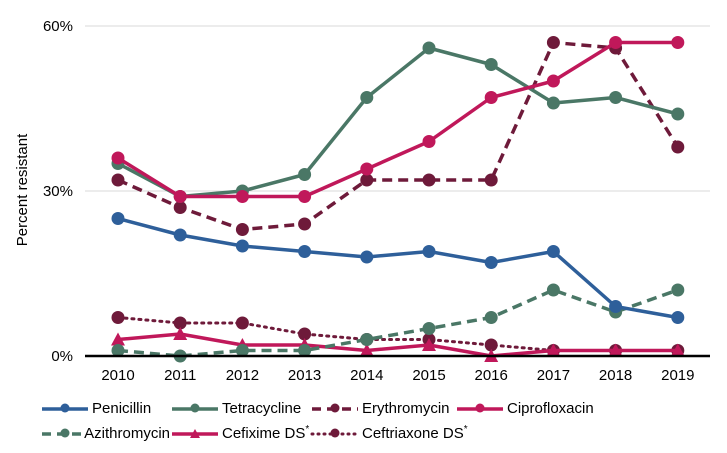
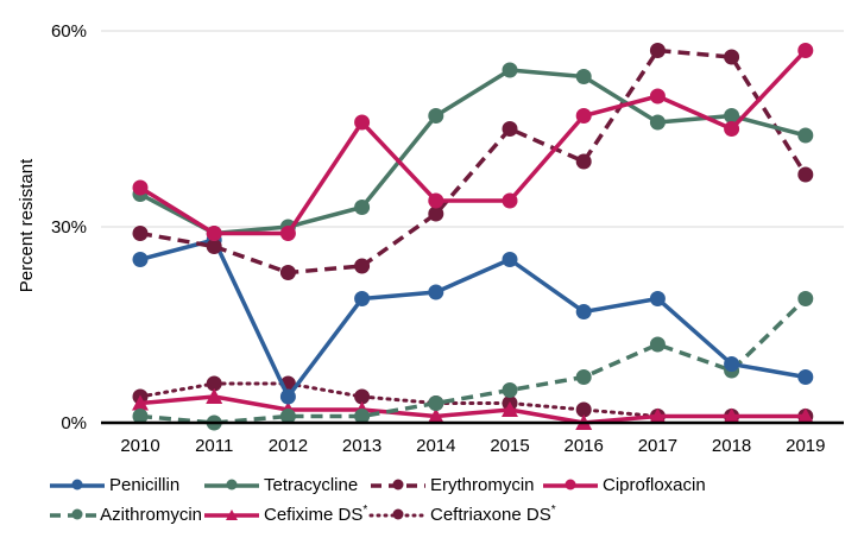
Erythromycin/2010: 32% -> 29%
Ceftriaxone DS/2010: 7% -> 4%
Penicillin/2011: 22% -> 28%
Penicillin/2012: 20% -> 4%
Ciprofloxacin/2013: 29% -> 46%
Penicillin/2014: 18% -> 20%
Penicillin/2015: 19% -> 25%
Tetracycline/2015: 56% -> 54%
Erythromycin/2015: 32% -> 45%
Ciprofloxacin/2015: 39% -> 34%
Erythromycin/2016: 32% -> 40%
Ciprofloxacin/2018: 57% -> 45%
Azithromycin/2019: 12% -> 19%
